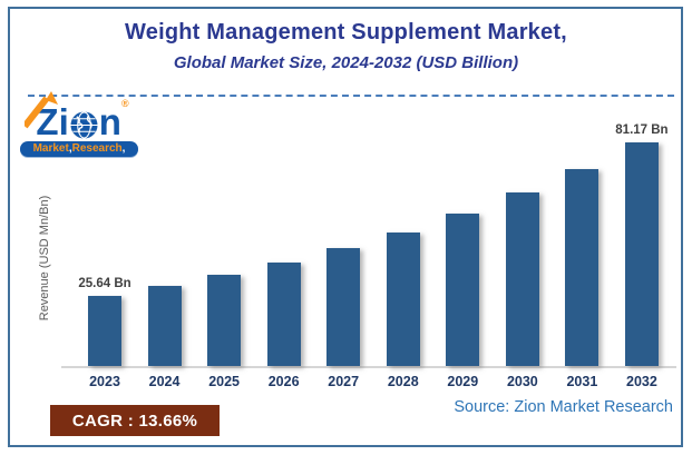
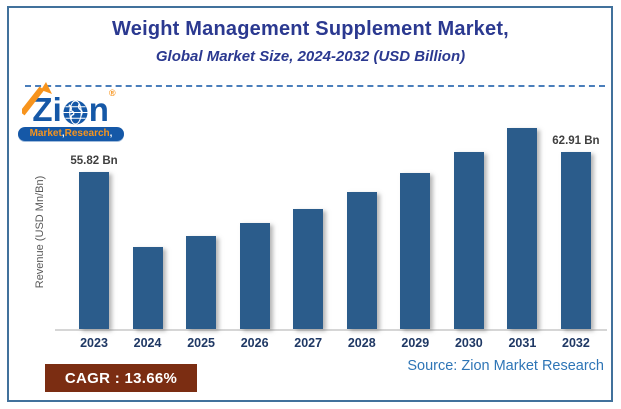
2023: 25.64 -> 55.82
2032: 81.17 -> 62.91
